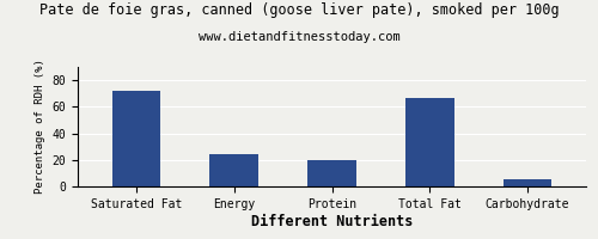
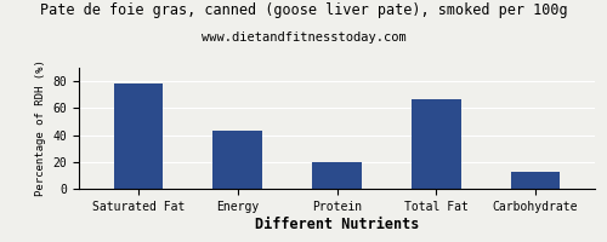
Saturated Fat: 72 -> 78
Energy: 24 -> 43
Carbohydrate: 5 -> 13
